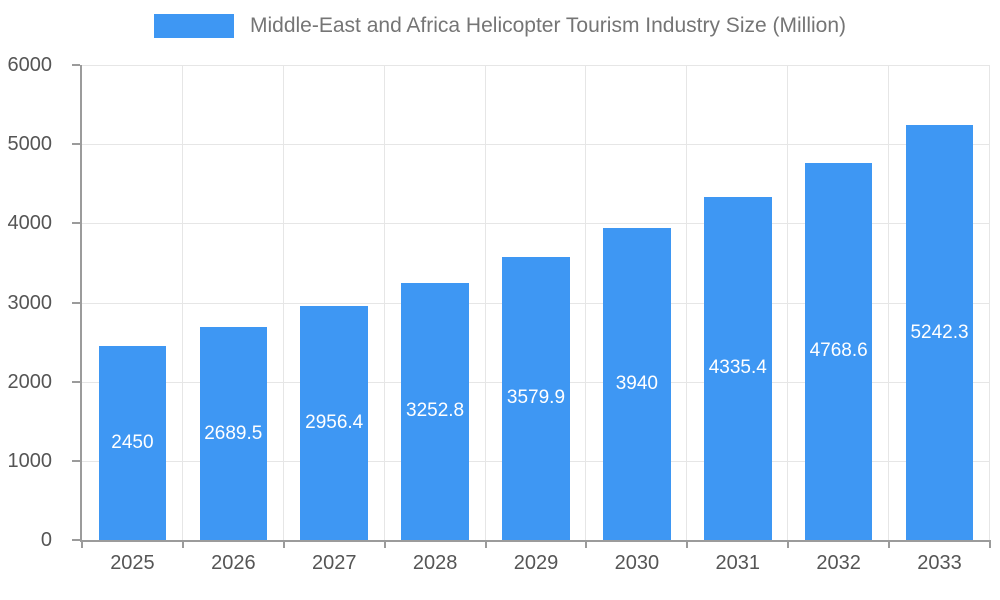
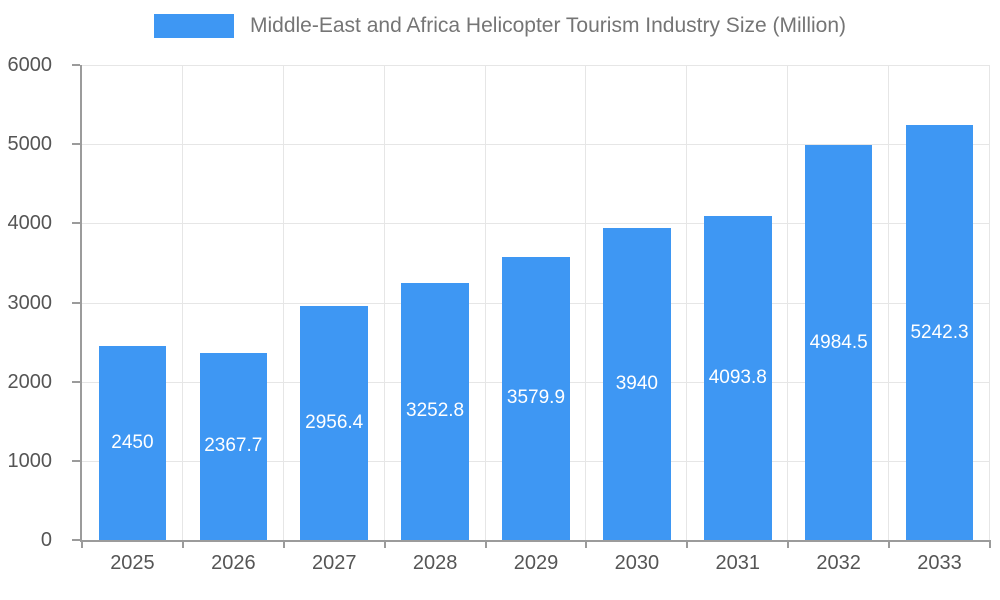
2026: 2689.5 -> 2367.7
2031: 4335.4 -> 4093.8
2032: 4768.6 -> 4984.5
